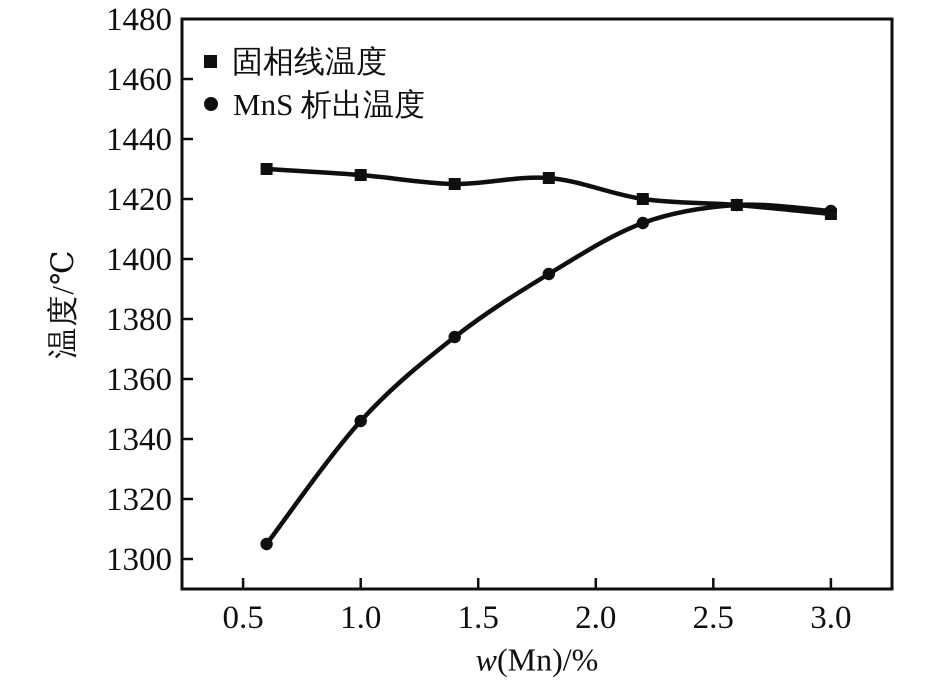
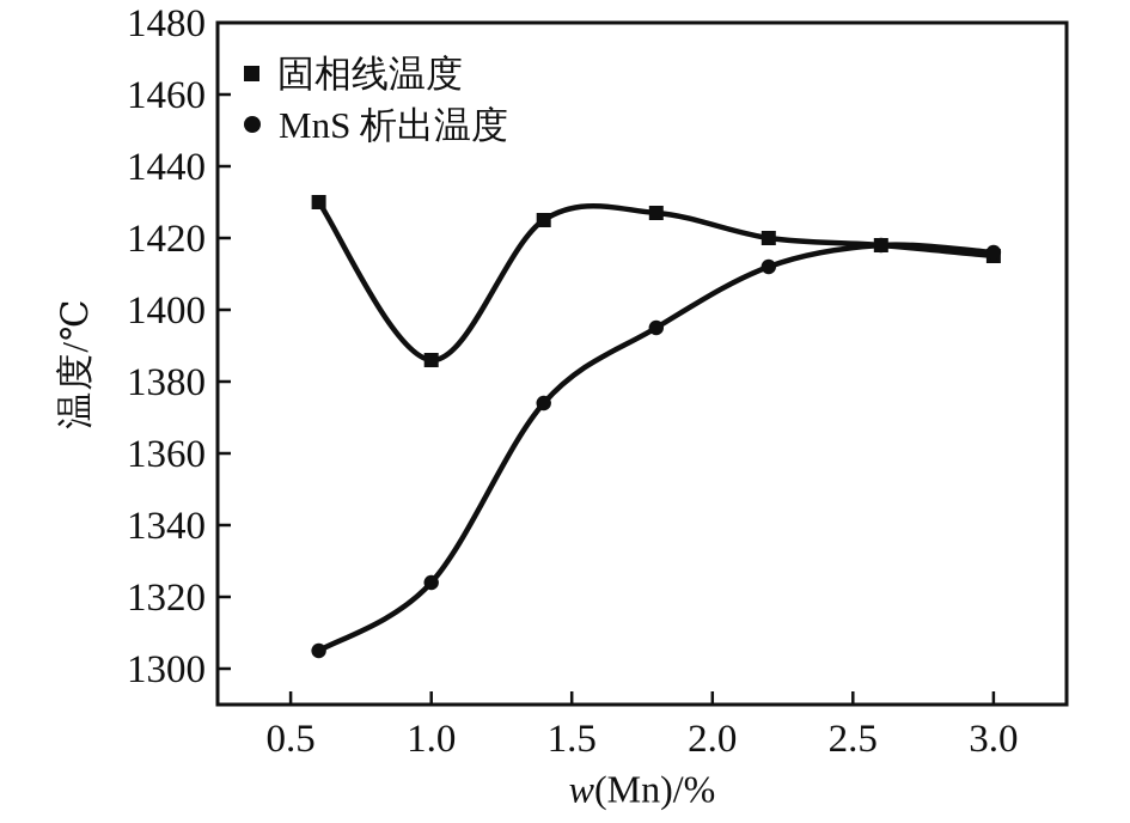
固相线温度/1.0: 1428 -> 1386
MnS 析出温度/1.0: 1346 -> 1324
